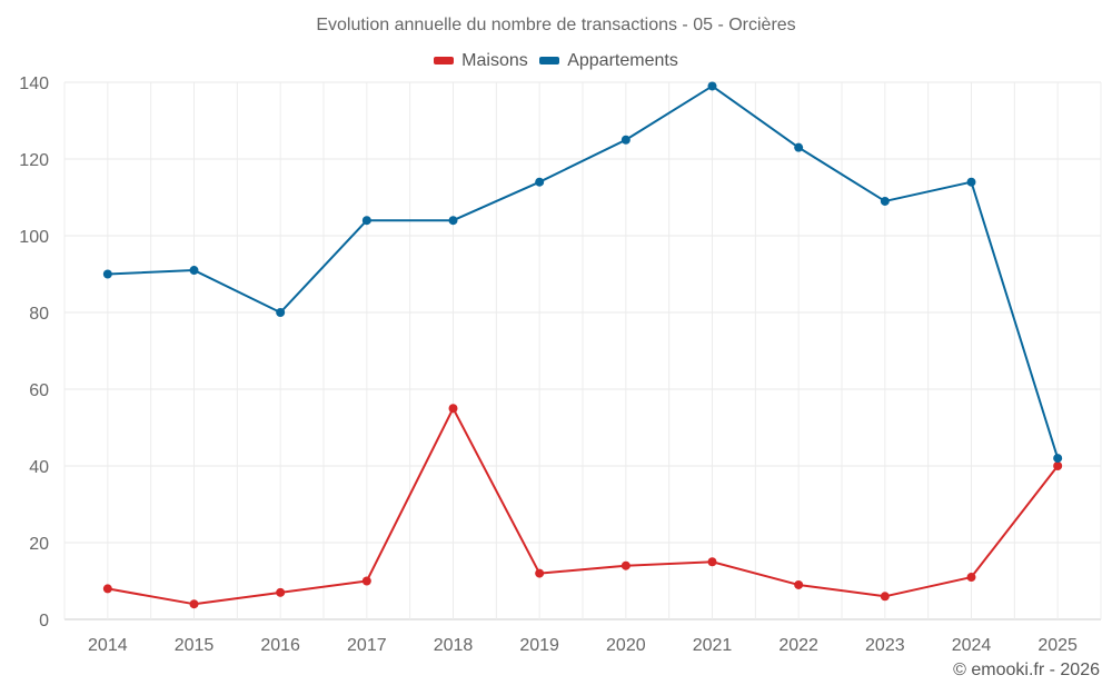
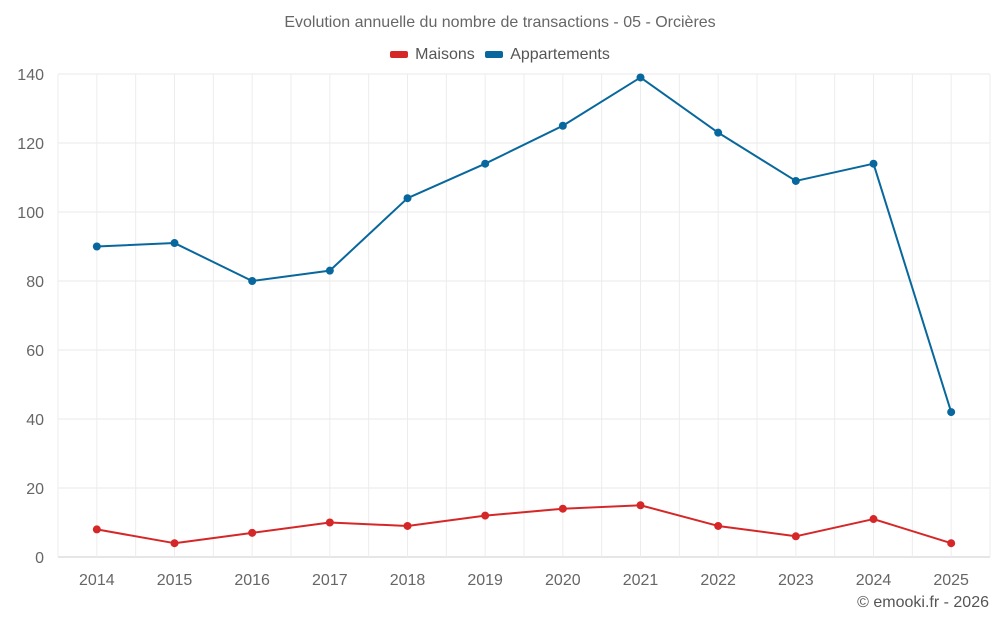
Appartements/2017: 104 -> 83
Maisons/2018: 55 -> 9
Maisons/2025: 40 -> 4
